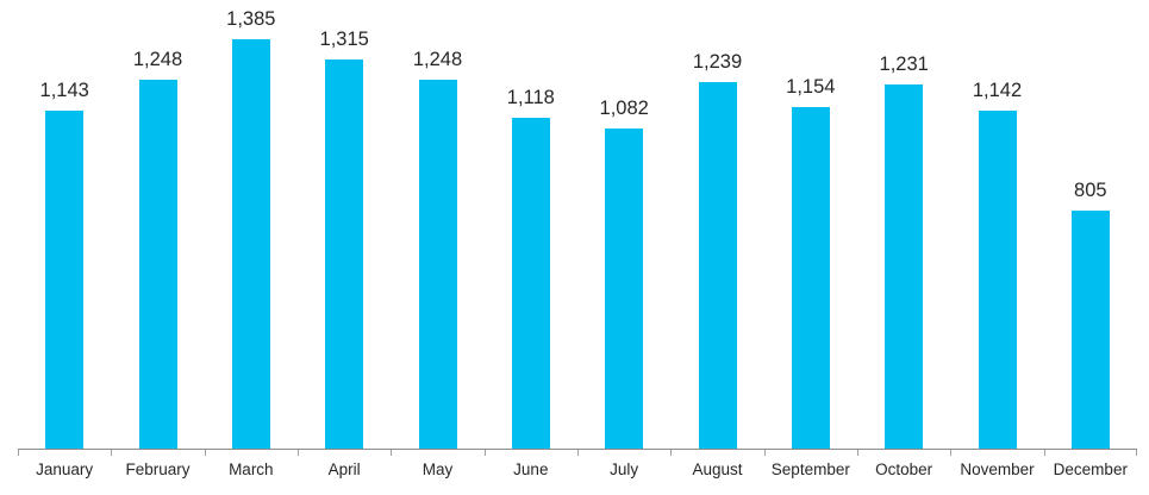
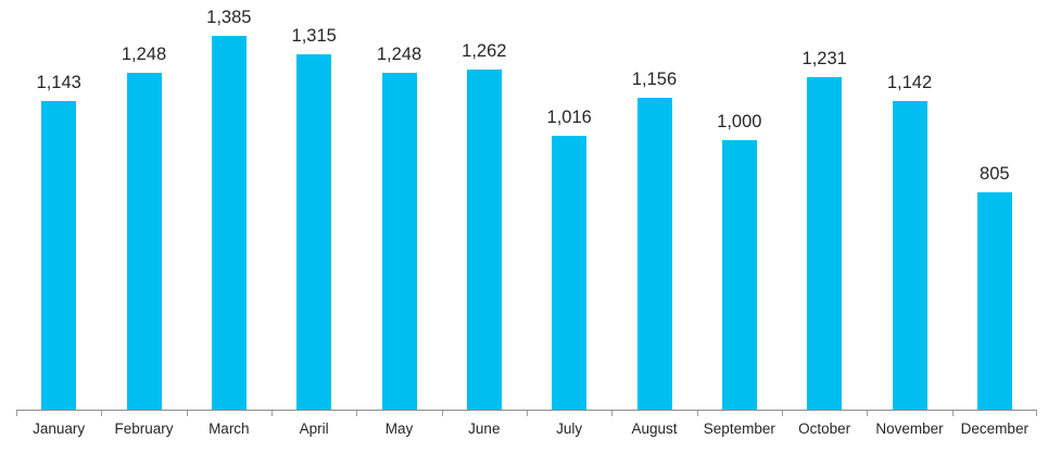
June: 1,118 -> 1,262
July: 1,082 -> 1,016
August: 1,239 -> 1,156
September: 1,154 -> 1,000
